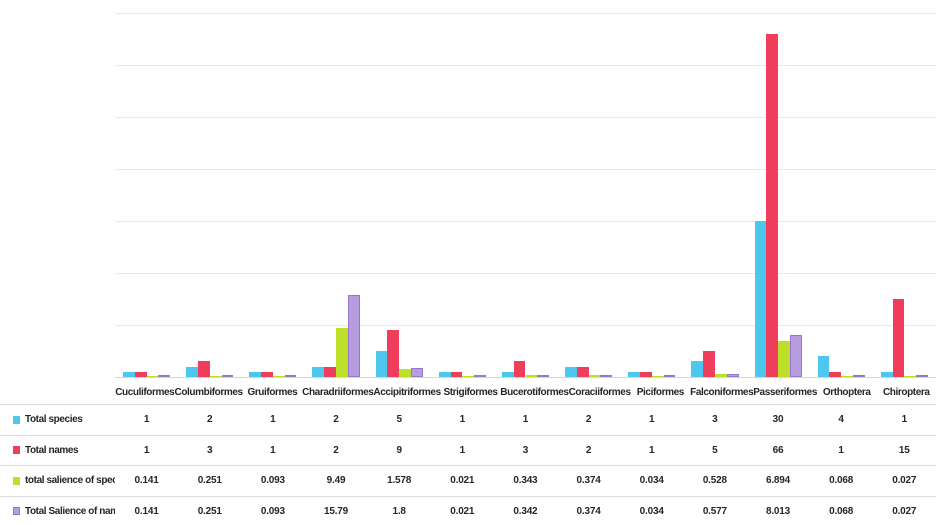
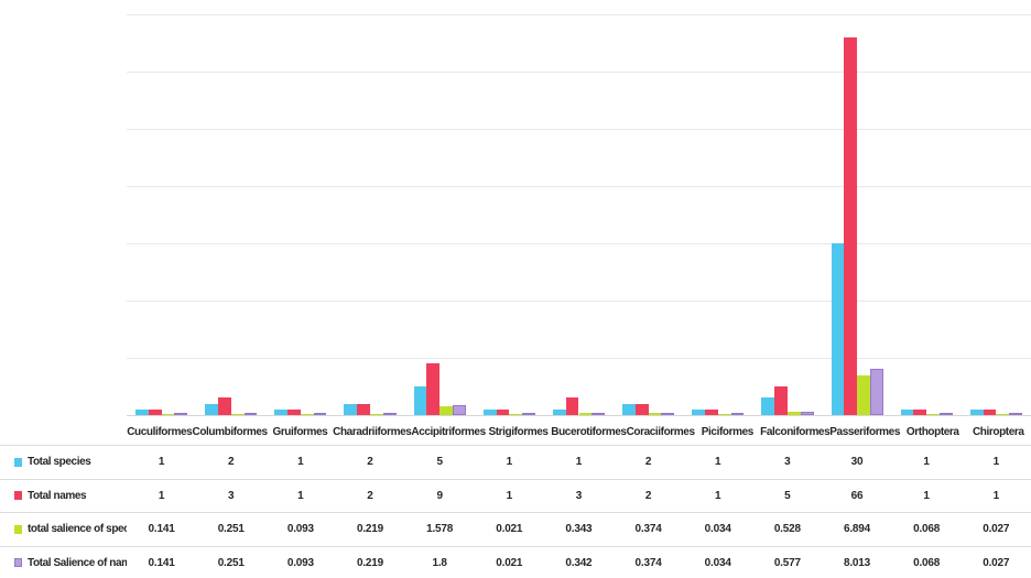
total salience of species/Charadriiformes: 9.49 -> 0.219
Total Salience of names/Charadriiformes: 15.79 -> 0.219
Total species/Orthoptera: 4 -> 1
Total names/Chiroptera: 15 -> 1
